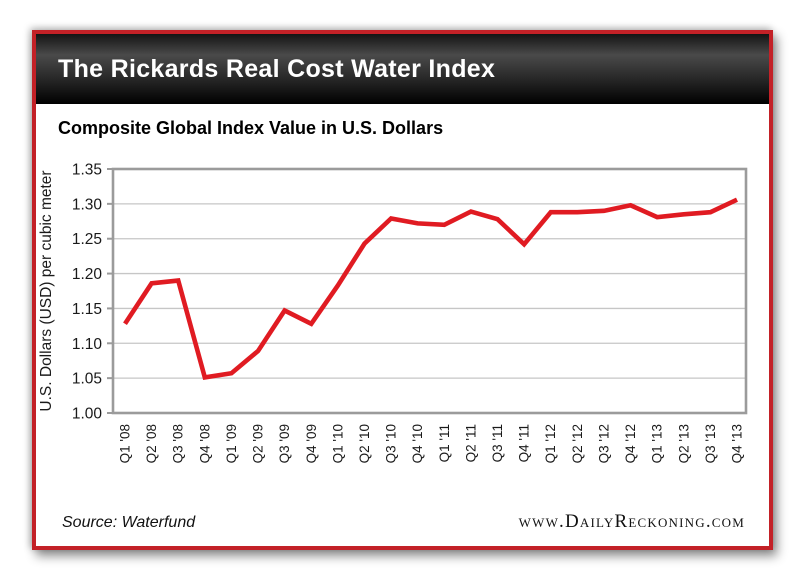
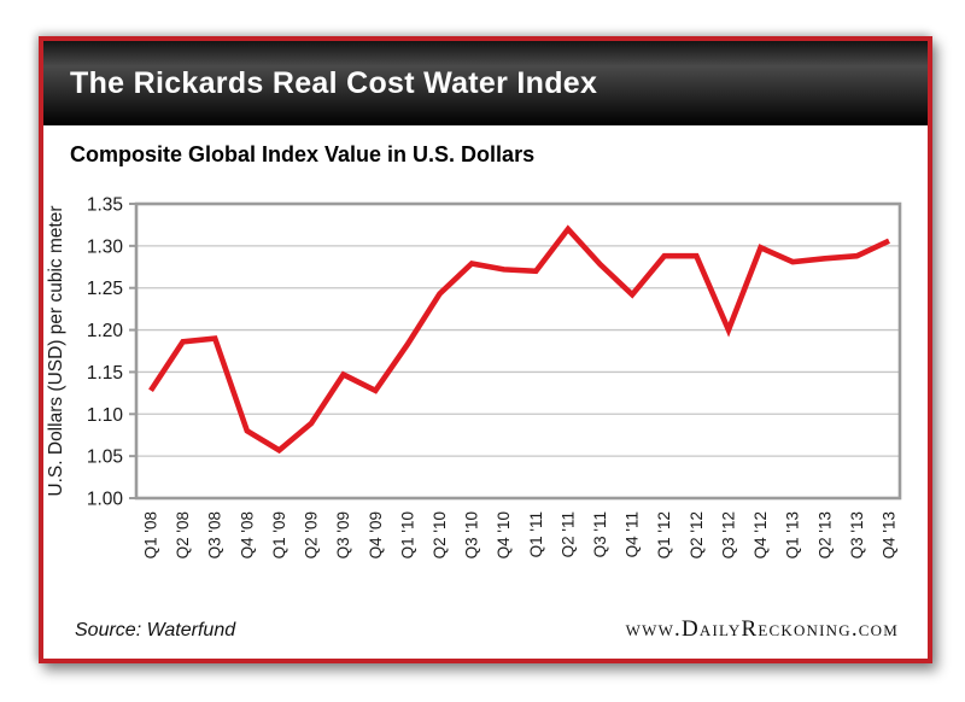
Q4 '08: 1.05 -> 1.08
Q2 '11: 1.29 -> 1.32
Q3 '12: 1.29 -> 1.20
